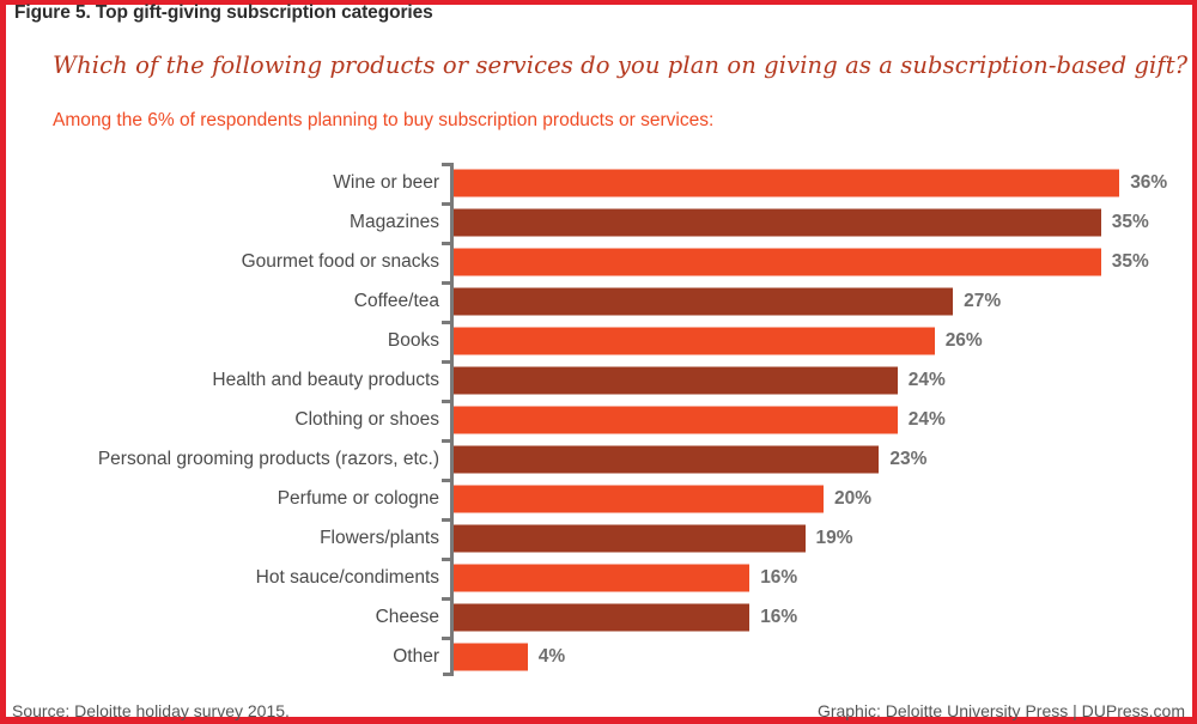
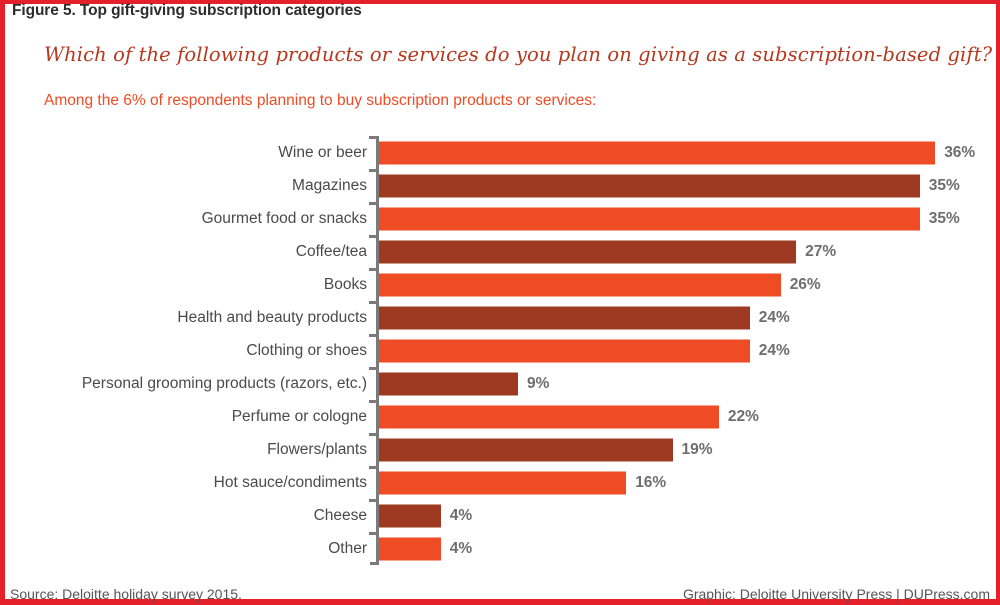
Personal grooming products (razors, etc.): 23% -> 9%
Perfume or cologne: 20% -> 22%
Cheese: 16% -> 4%
